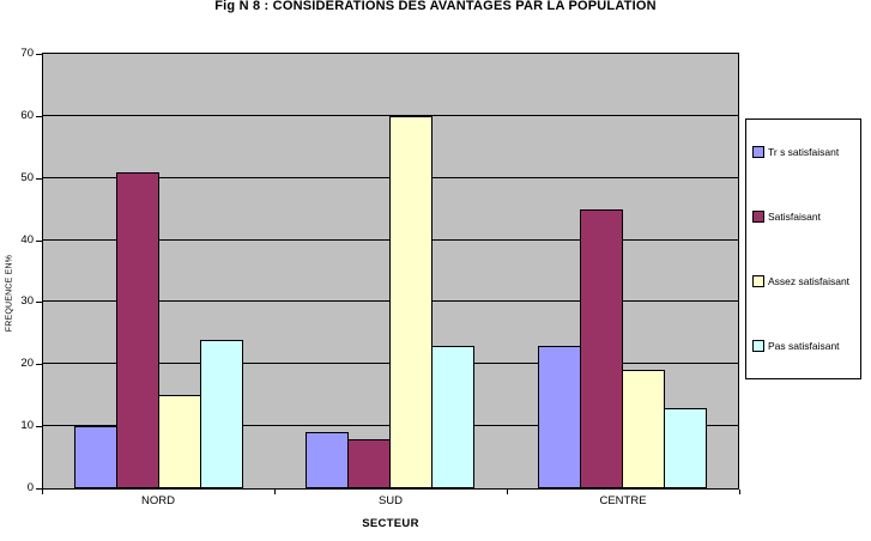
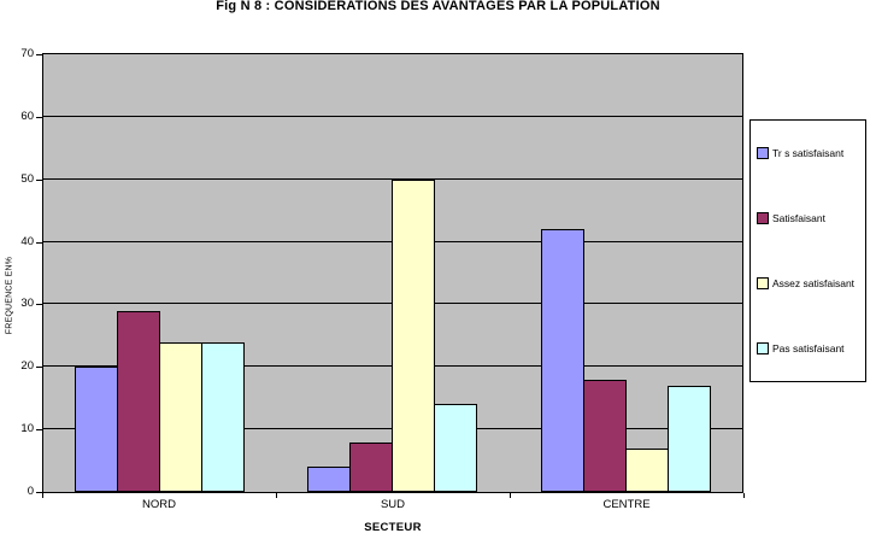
Tr s satisfaisant/NORD: 10 -> 20
Satisfaisant/NORD: 51 -> 29
Assez satisfaisant/NORD: 15 -> 24
Tr s satisfaisant/SUD: 9 -> 4
Assez satisfaisant/SUD: 60 -> 50
Pas satisfaisant/SUD: 23 -> 14
Tr s satisfaisant/CENTRE: 23 -> 42
Satisfaisant/CENTRE: 45 -> 18
Assez satisfaisant/CENTRE: 19 -> 7
Pas satisfaisant/CENTRE: 13 -> 17
